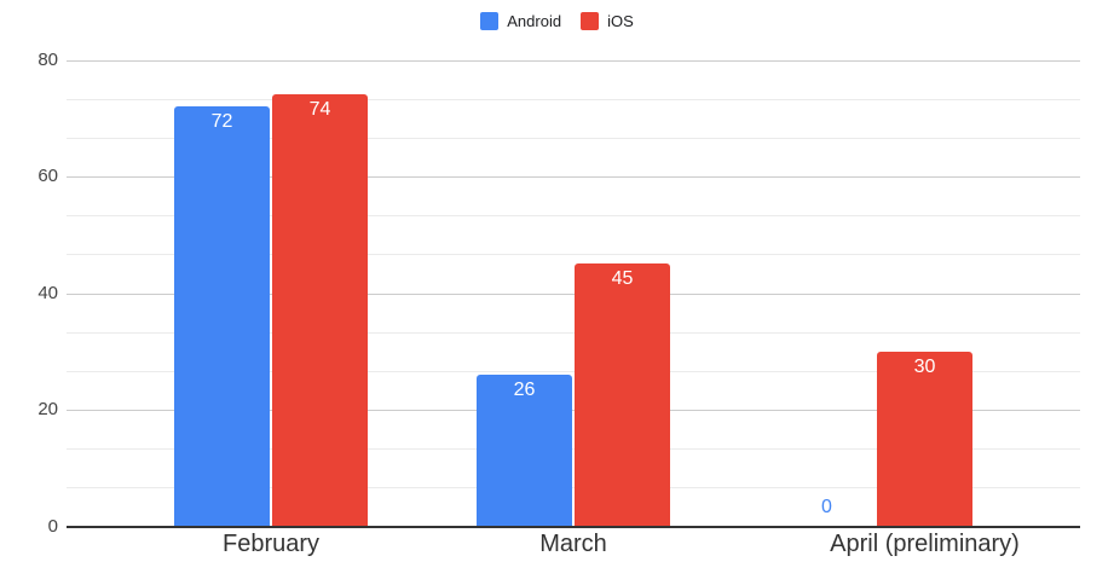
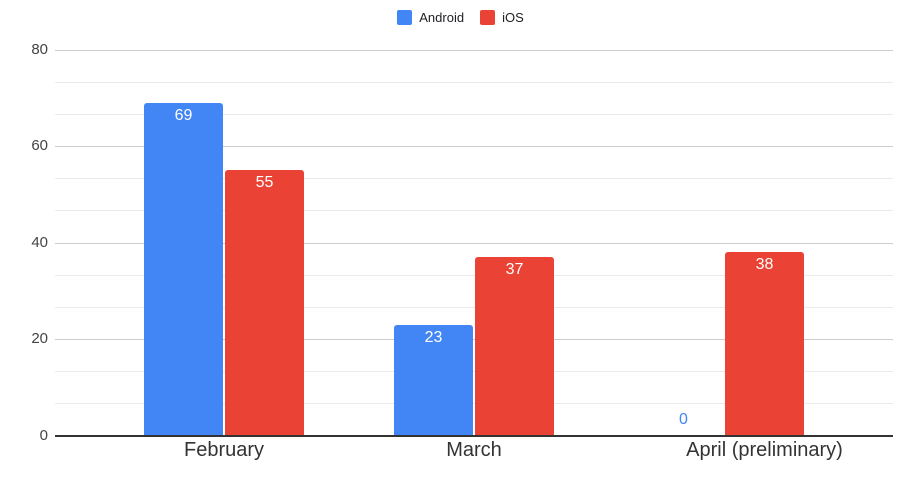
Android/February: 72 -> 69
iOS/February: 74 -> 55
Android/March: 26 -> 23
iOS/March: 45 -> 37
iOS/April (preliminary): 30 -> 38
